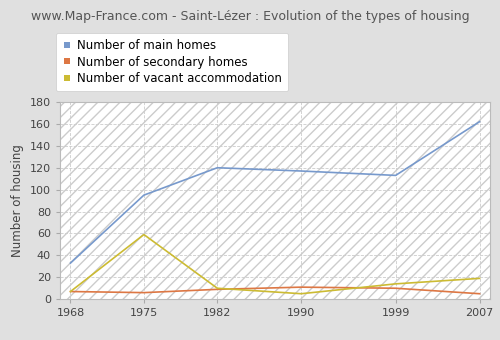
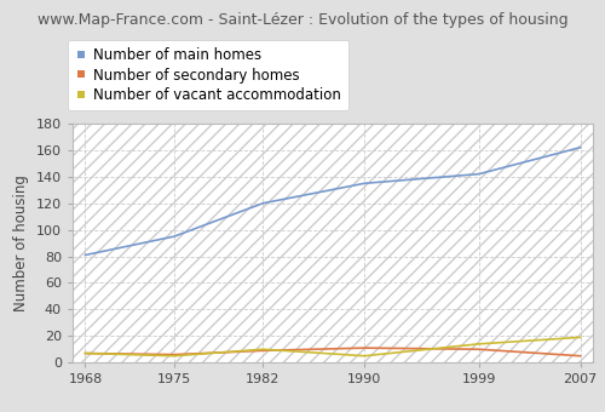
Number of main homes/1968: 33 -> 81
Number of vacant accommodation/1975: 59 -> 5
Number of main homes/1990: 117 -> 135
Number of main homes/1999: 113 -> 142
